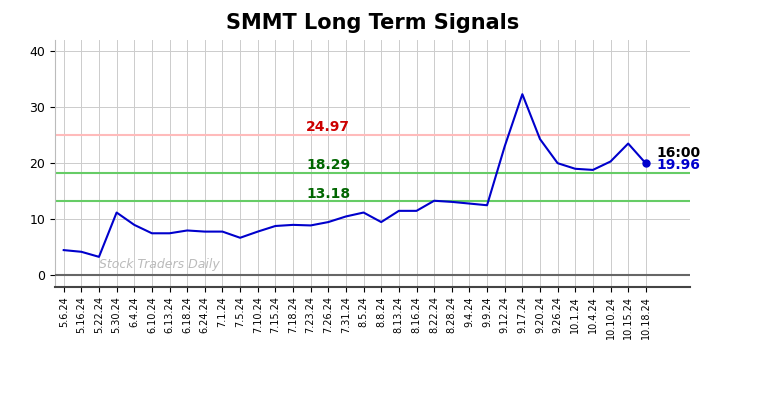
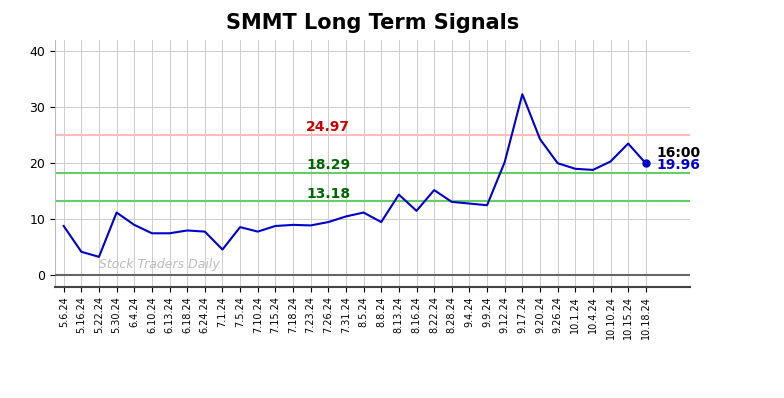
5.6.24: 4.5 -> 8.8
7.1.24: 7.8 -> 4.6
7.5.24: 6.7 -> 8.6
8.13.24: 11.5 -> 14.4
8.22.24: 13.3 -> 15.2
9.12.24: 23.0 -> 20.2
